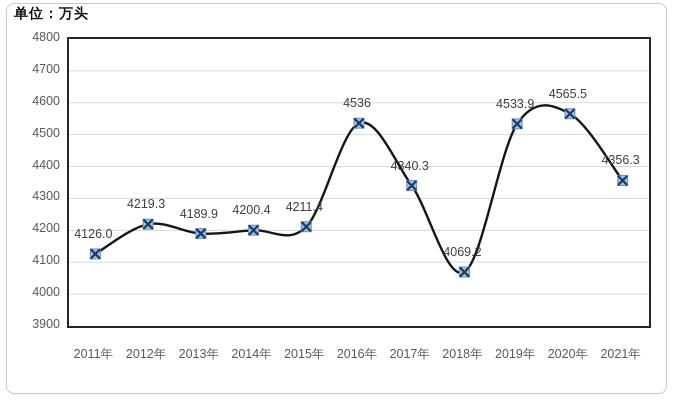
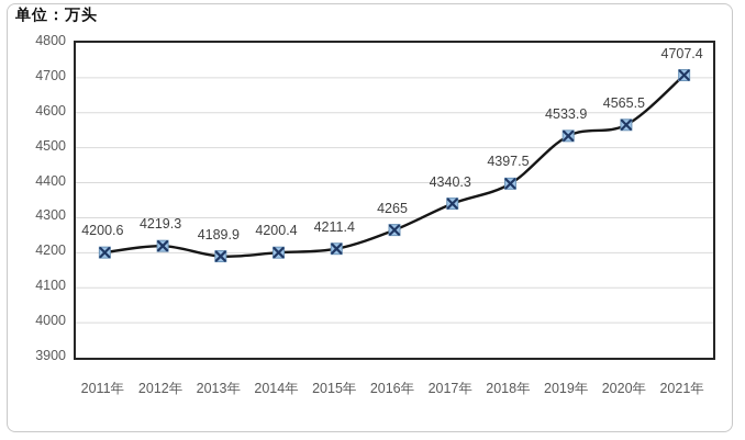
2011年: 4126.0 -> 4200.6
2016年: 4536 -> 4265
2018年: 4069.2 -> 4397.5
2021年: 4356.3 -> 4707.4
